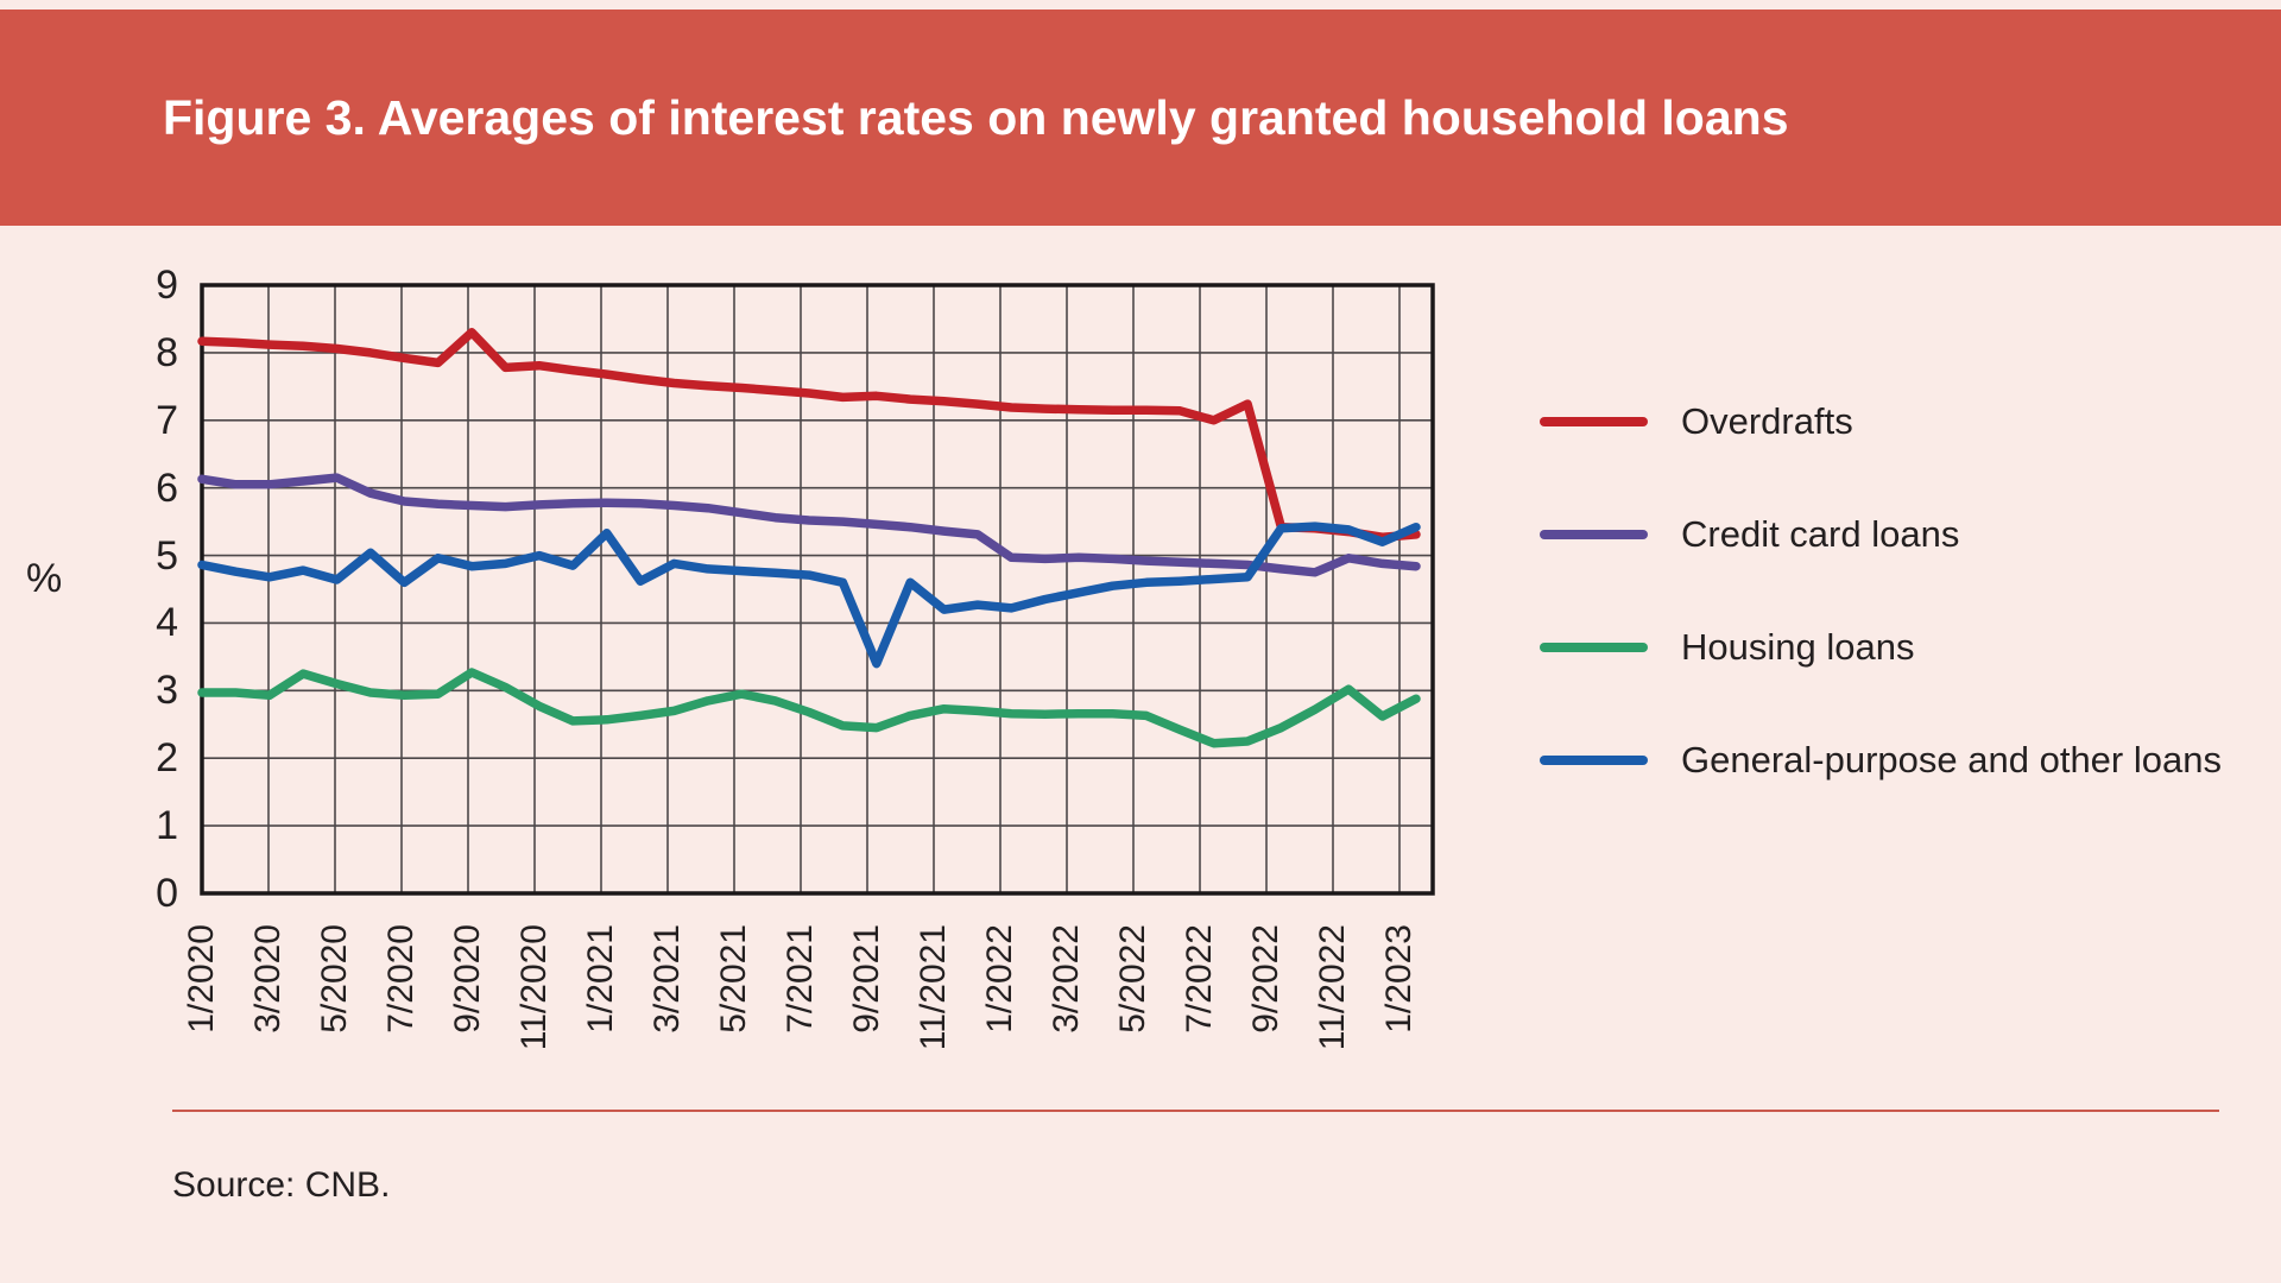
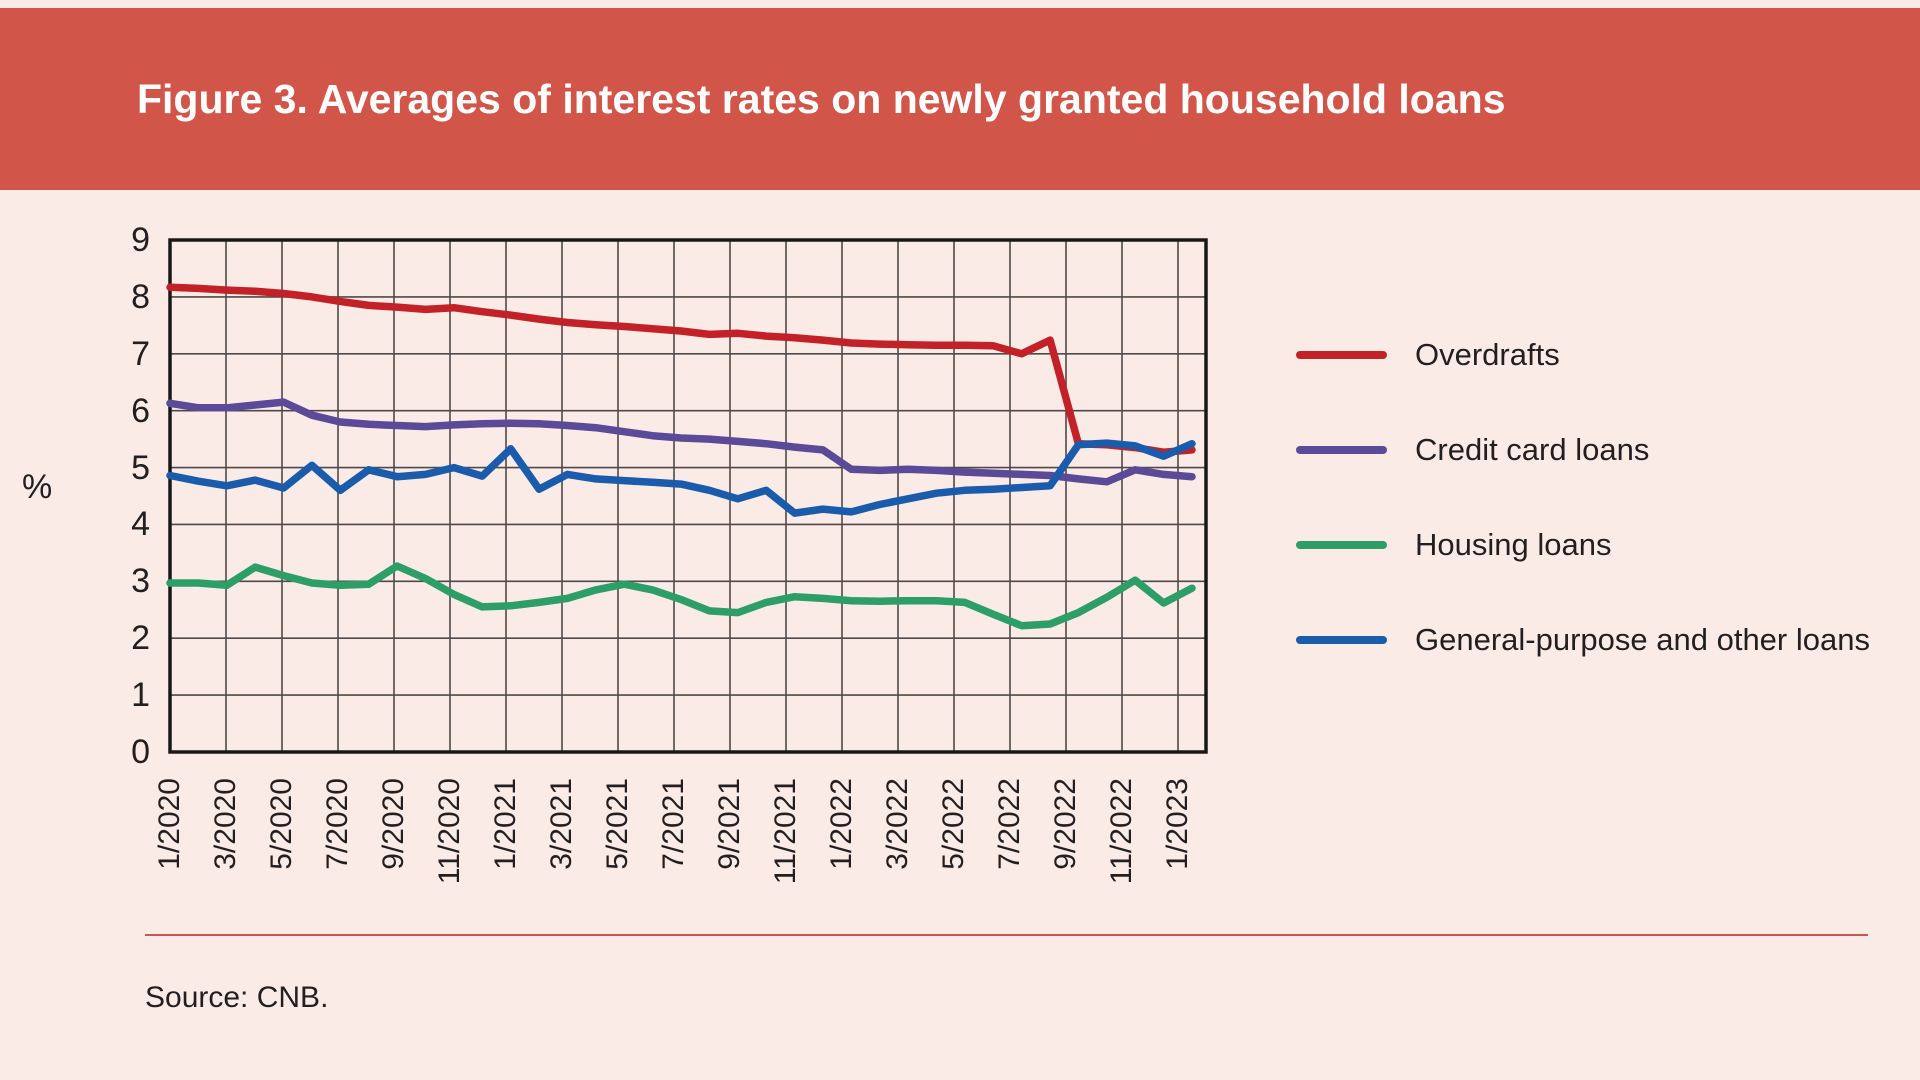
Overdrafts/9/2020: 8.3 -> 7.8
General-purpose and other loans/9/2021: 3.4 -> 4.5
